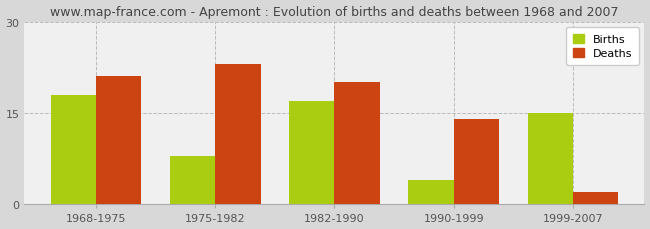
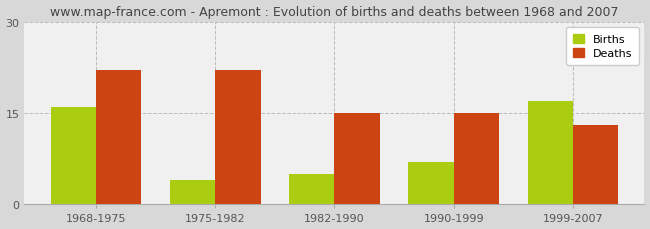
Births/1968-1975: 18 -> 16
Deaths/1968-1975: 21 -> 22
Births/1975-1982: 8 -> 4
Deaths/1975-1982: 23 -> 22
Births/1982-1990: 17 -> 5
Deaths/1982-1990: 20 -> 15
Births/1990-1999: 4 -> 7
Deaths/1990-1999: 14 -> 15
Births/1999-2007: 15 -> 17
Deaths/1999-2007: 2 -> 13
